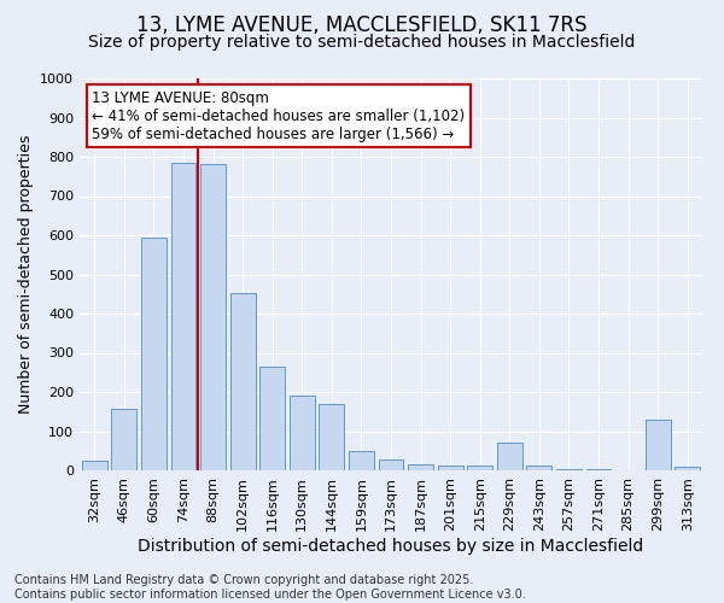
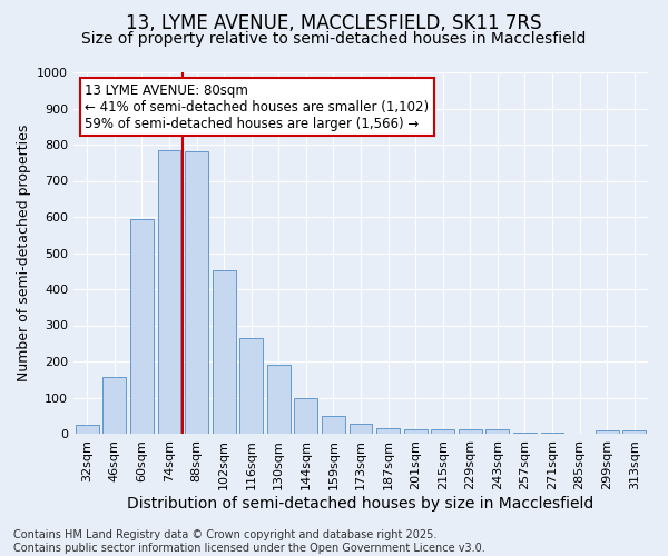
144sqm: 170 -> 98
229sqm: 70 -> 11
299sqm: 130 -> 8
